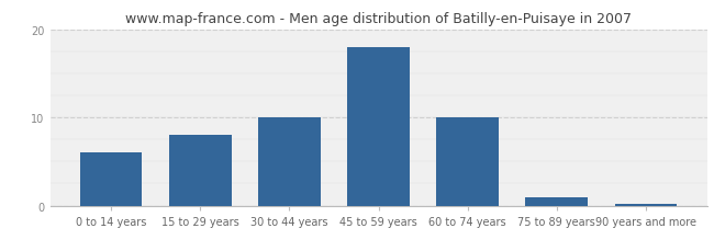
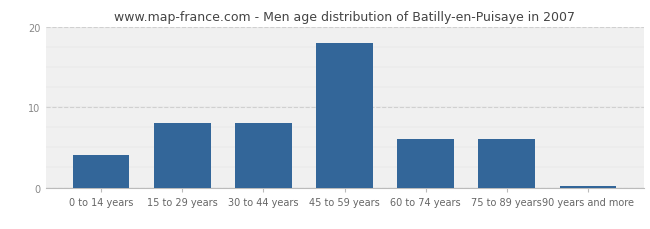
0 to 14 years: 6.0 -> 4.0
30 to 44 years: 10.0 -> 8.0
60 to 74 years: 10.0 -> 6.0
75 to 89 years: 1.0 -> 6.0
